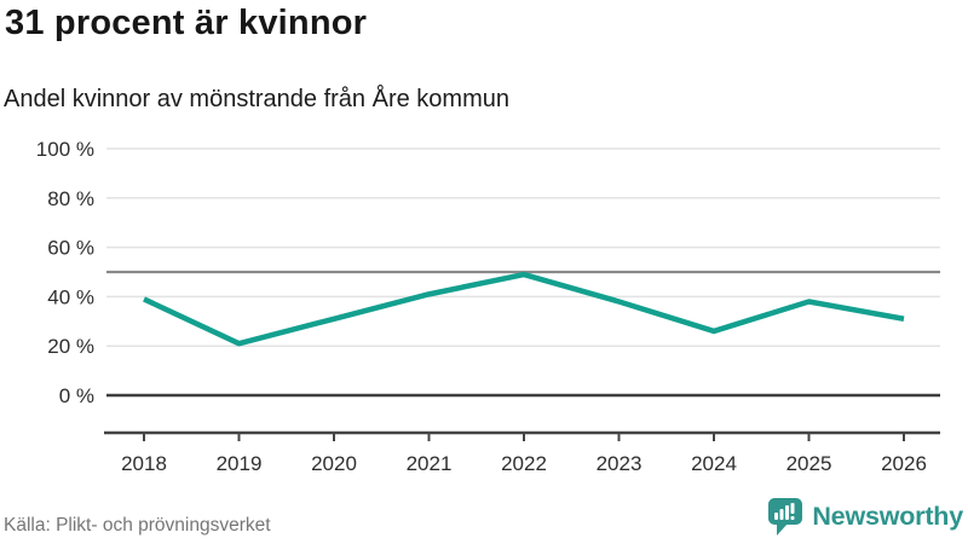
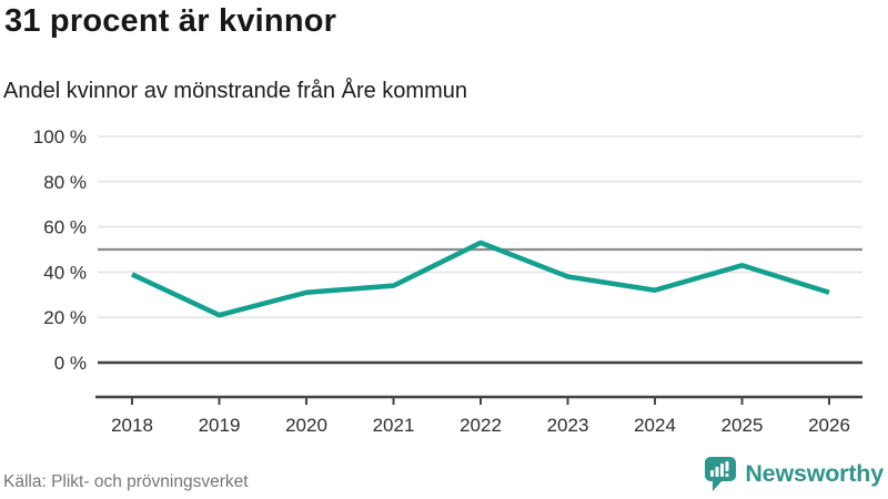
2021: 41% -> 34%
2022: 49% -> 53%
2024: 26% -> 32%
2025: 38% -> 43%
